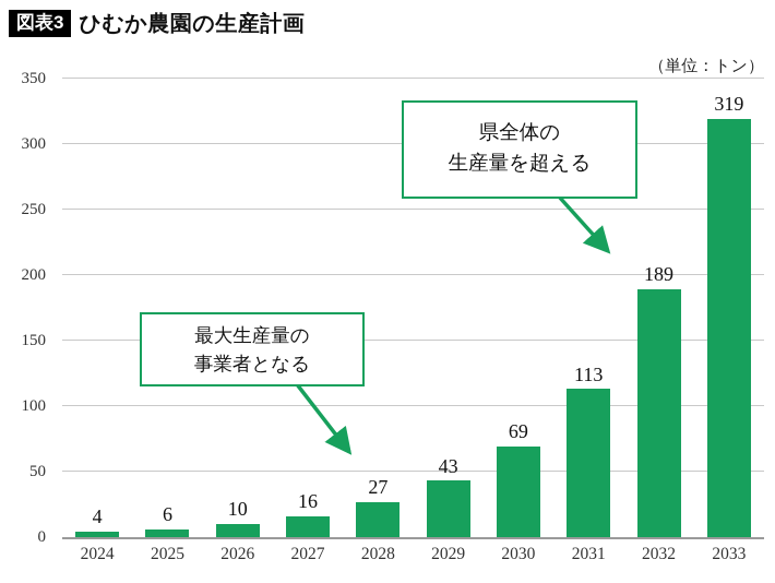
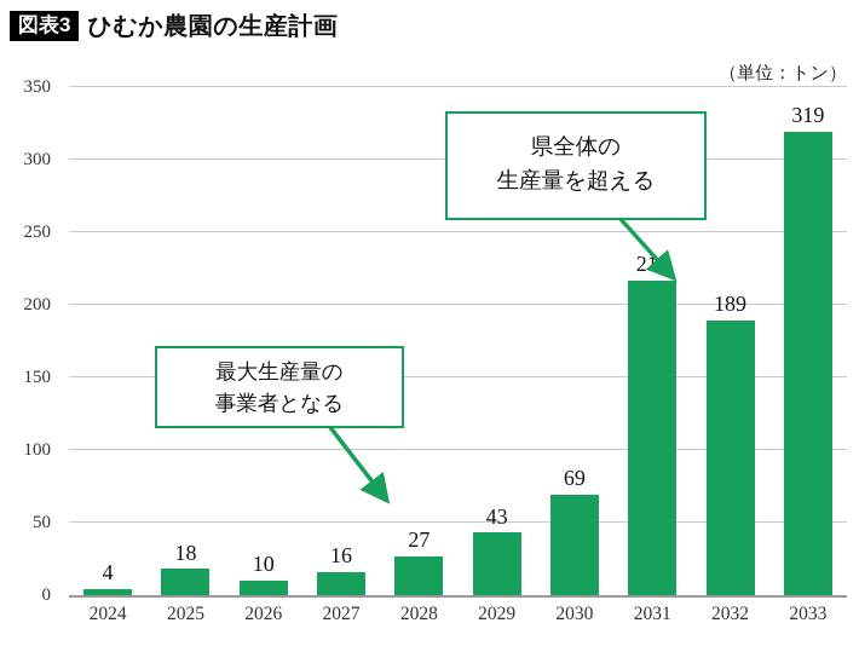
2025: 6 -> 18
2031: 113 -> 217
